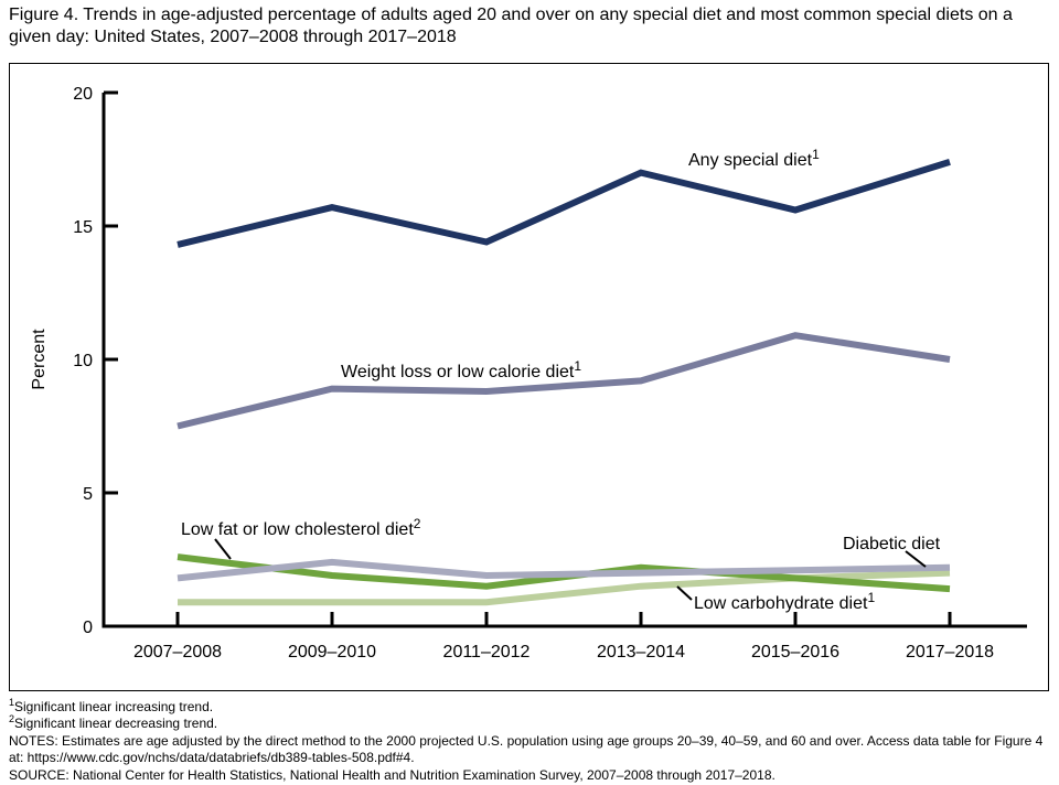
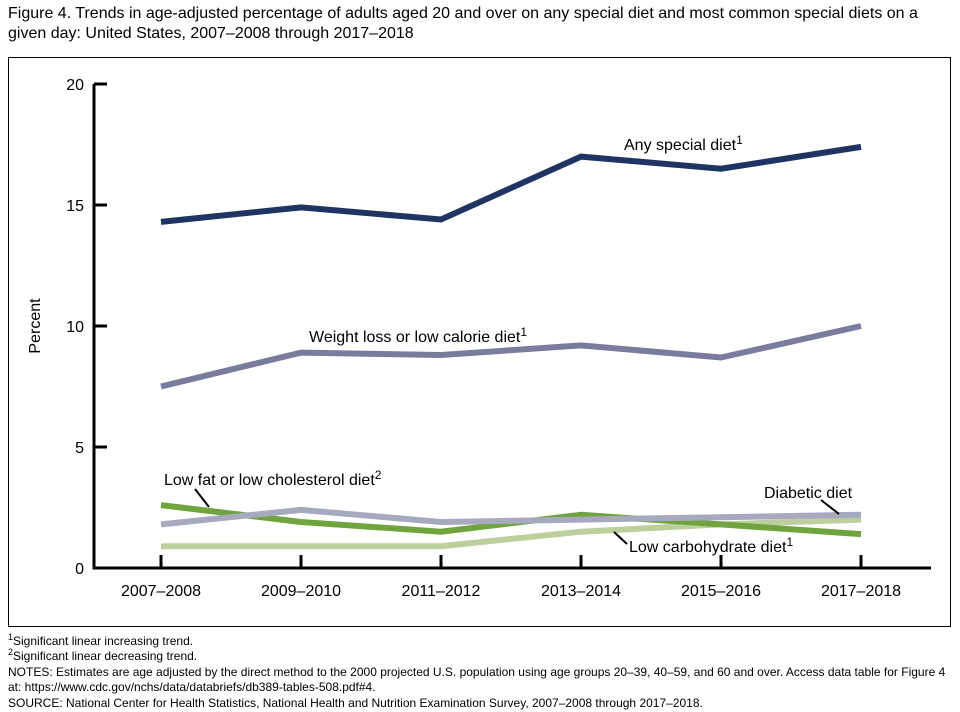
Any special diet/2009–2010: 15.7 -> 14.9
Weight loss or low calorie diet/2015–2016: 10.9 -> 8.7
Any special diet/2015–2016: 15.6 -> 16.5
